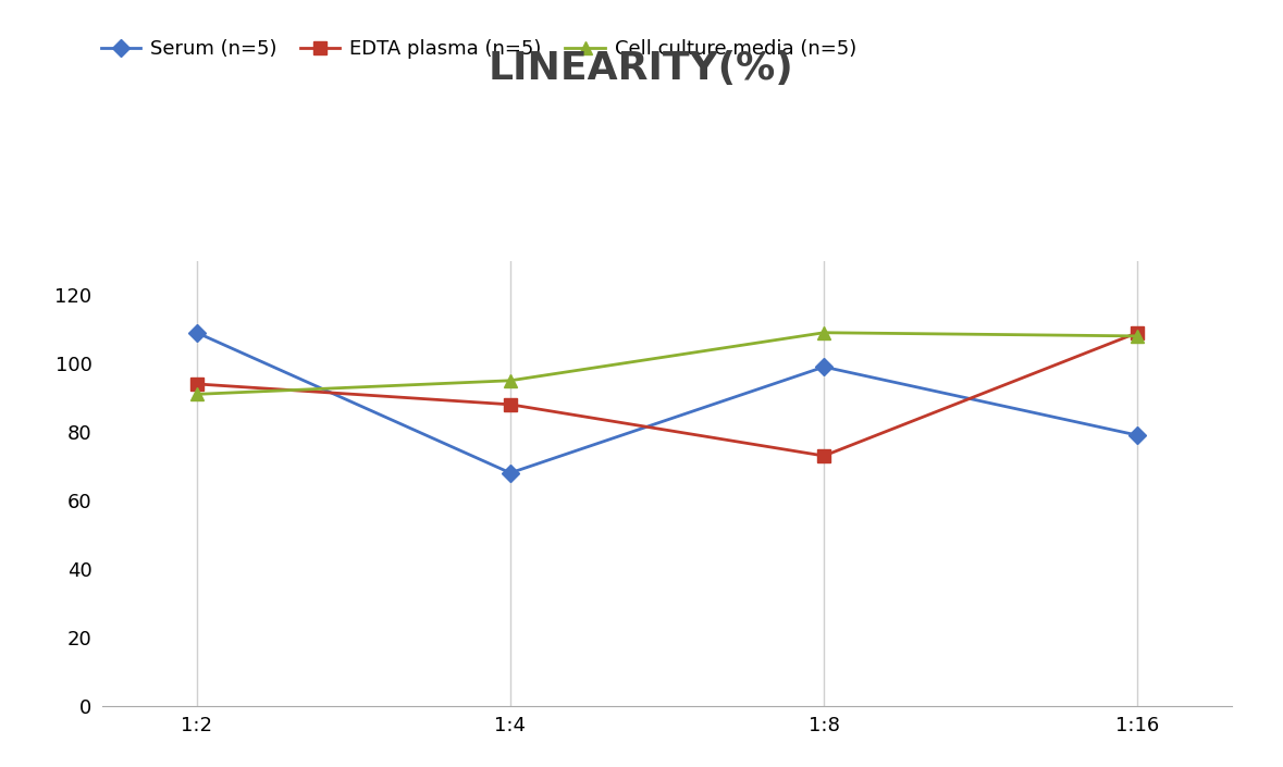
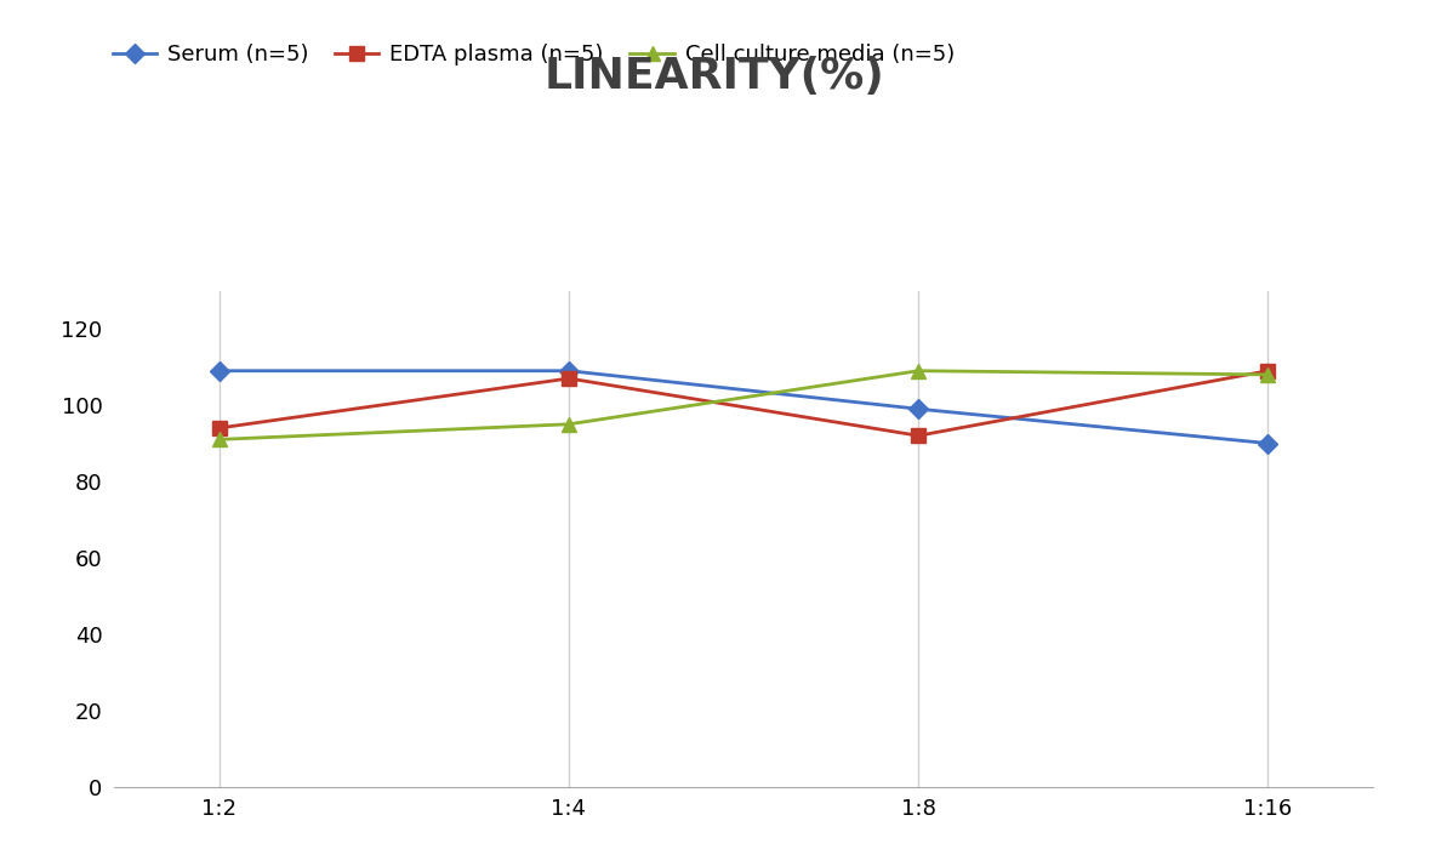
Serum (n=5)/1:4: 68 -> 109
EDTA plasma (n=5)/1:4: 88 -> 107
EDTA plasma (n=5)/1:8: 73 -> 92
Serum (n=5)/1:16: 79 -> 90
